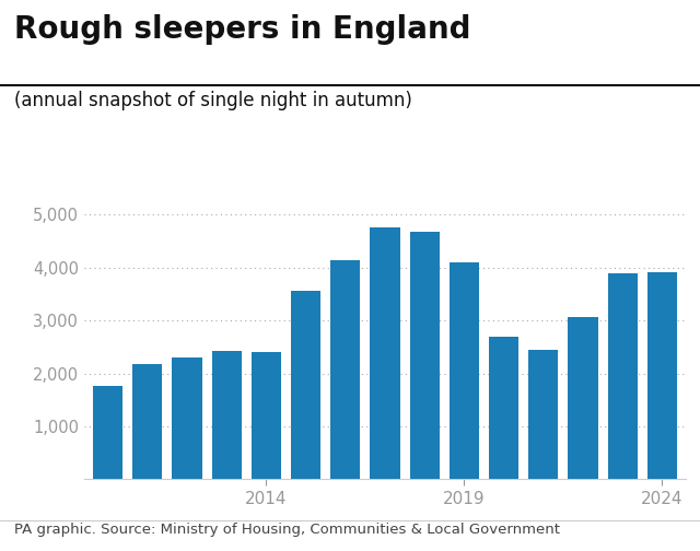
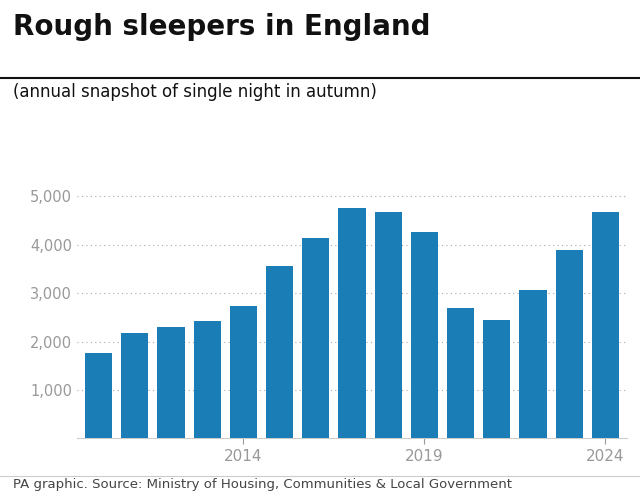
2014: 2,400 -> 2,740
2019: 4,100 -> 4,270
2024: 3,900 -> 4,670
